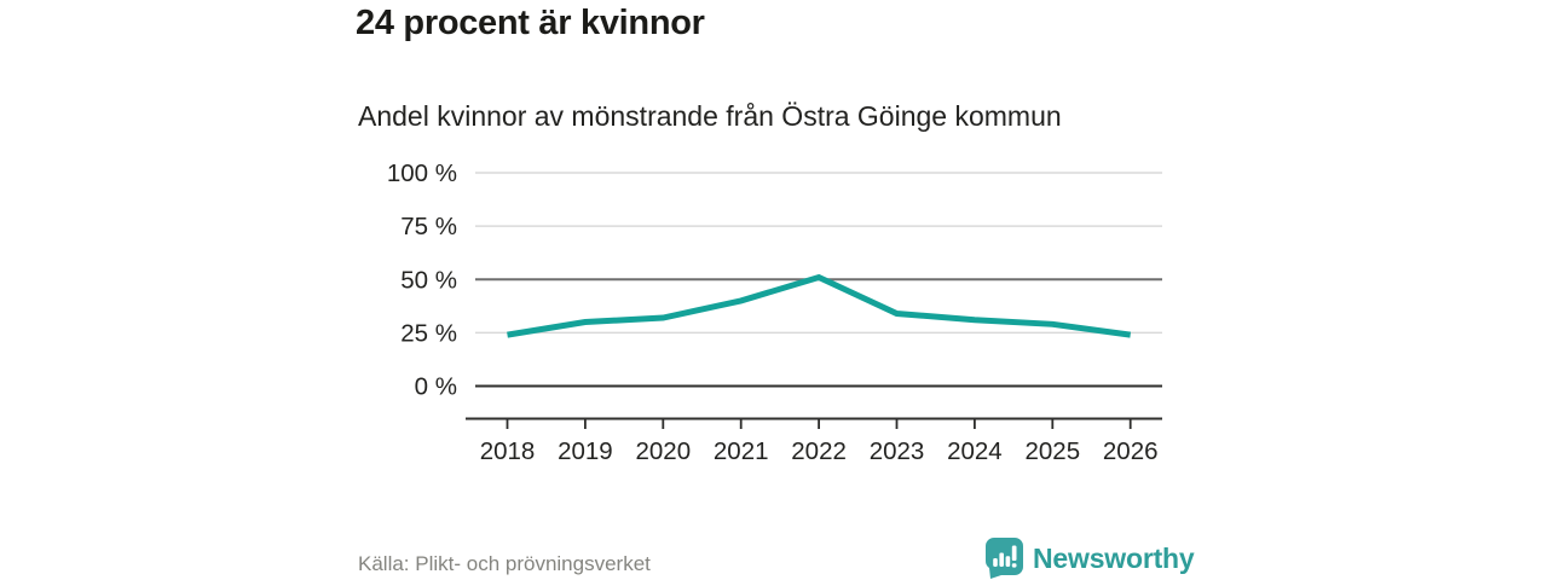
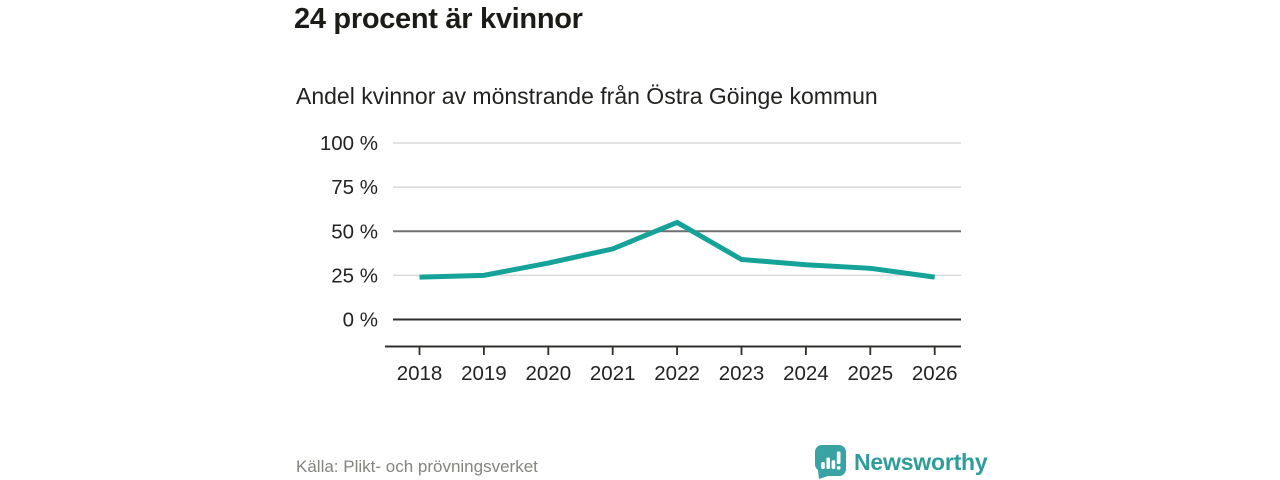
2019: 30% -> 25%
2022: 51% -> 55%
